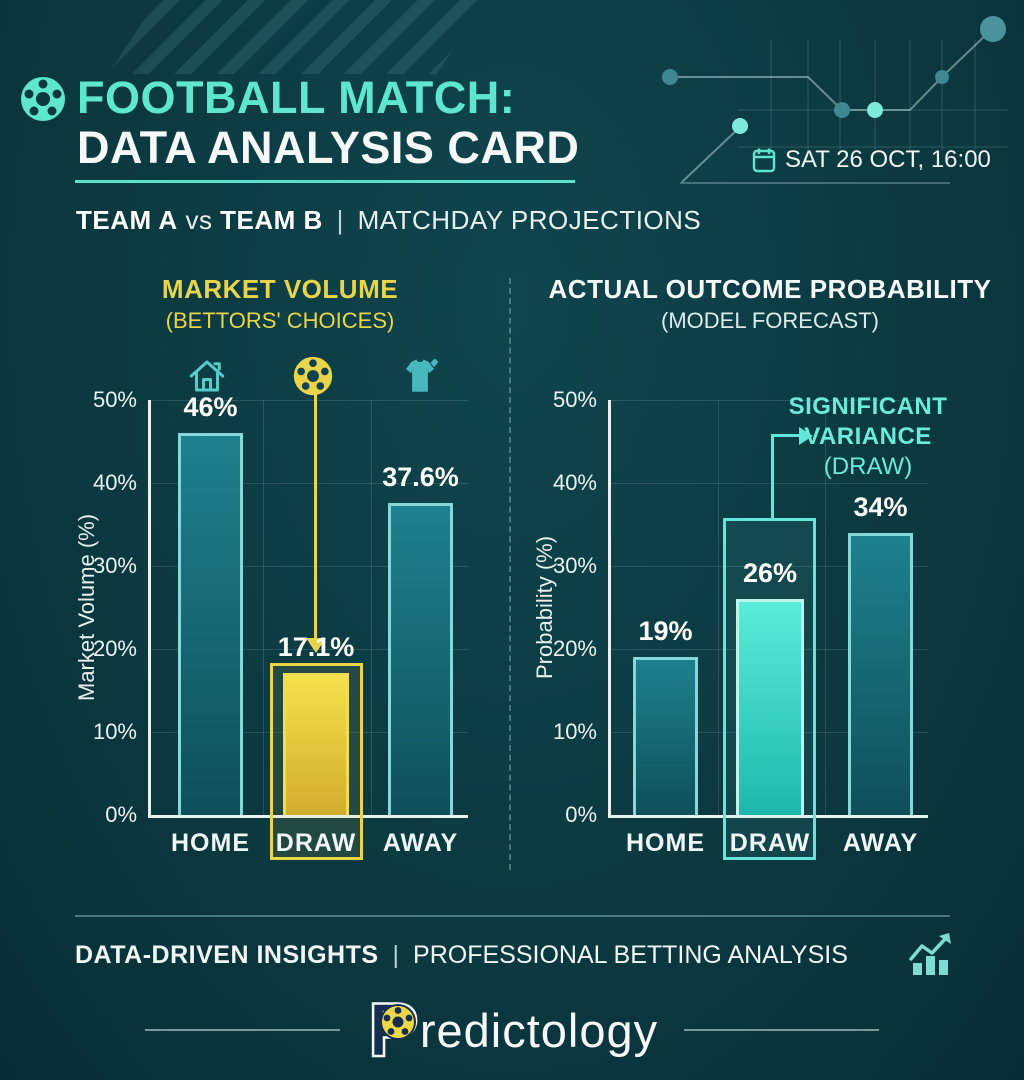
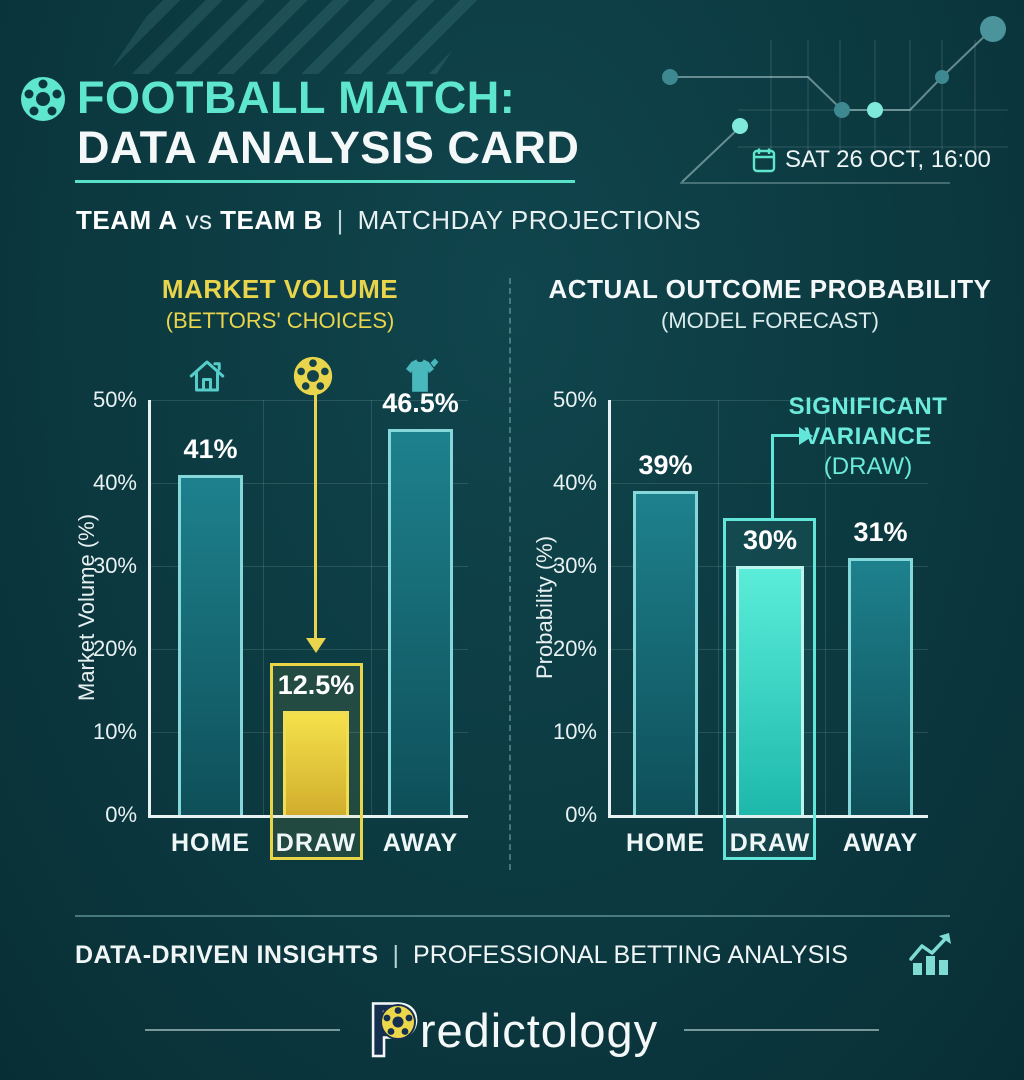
MARKET VOLUME/HOME: 46% -> 41%
MARKET VOLUME/DRAW: 17.1% -> 12.5%
MARKET VOLUME/AWAY: 37.6% -> 46.5%
ACTUAL OUTCOME PROBABILITY/HOME: 19% -> 39%
ACTUAL OUTCOME PROBABILITY/DRAW: 26% -> 30%
ACTUAL OUTCOME PROBABILITY/AWAY: 34% -> 31%
